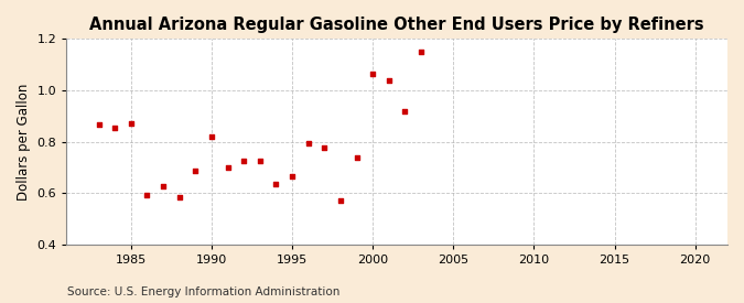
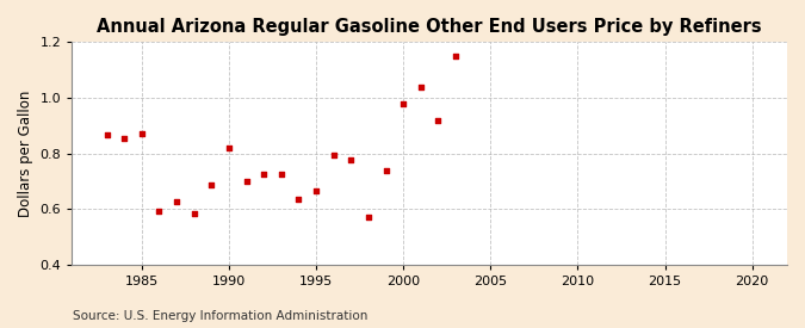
2000: 1.065 -> 0.980
